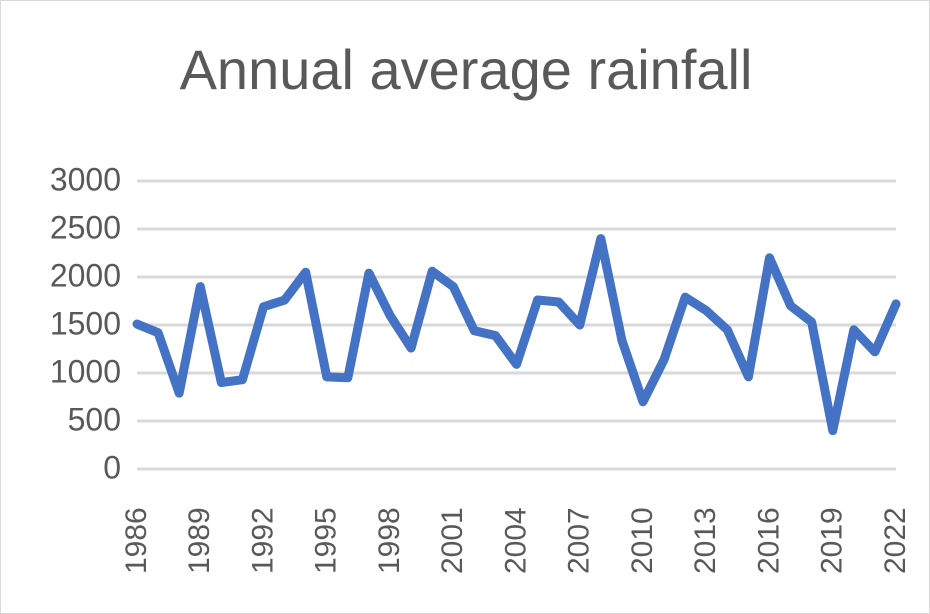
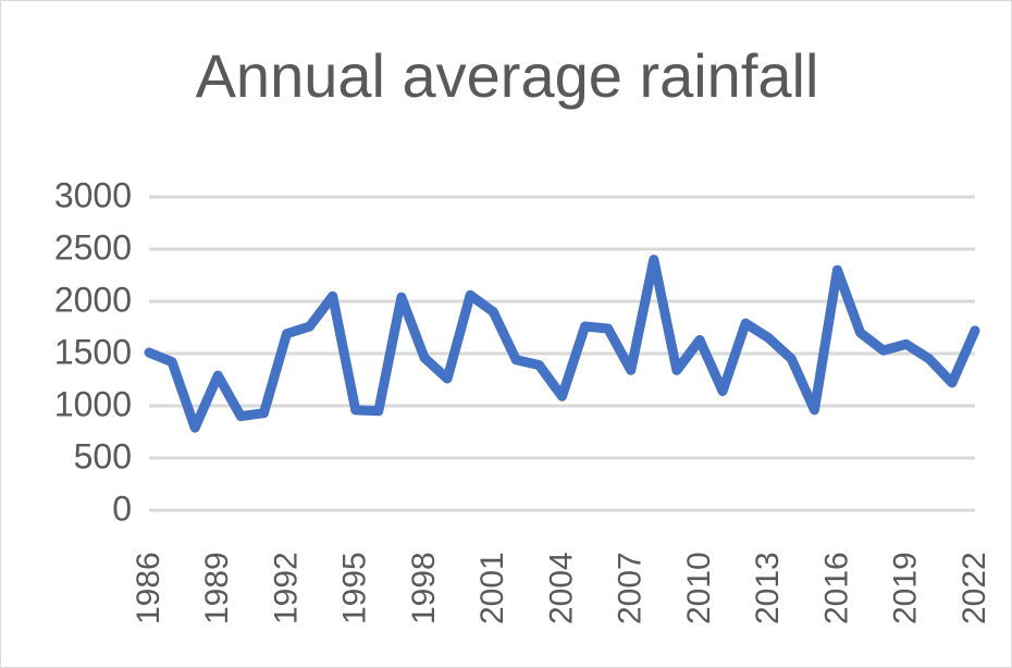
1989: 1900 -> 1300
1998: 1600 -> 1500
2007: 1500 -> 1300
2010: 700 -> 1600
2016: 2200 -> 2300
2019: 400 -> 1600
